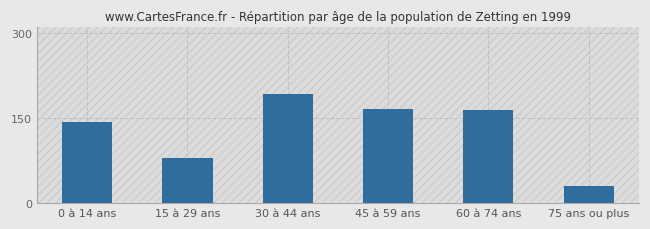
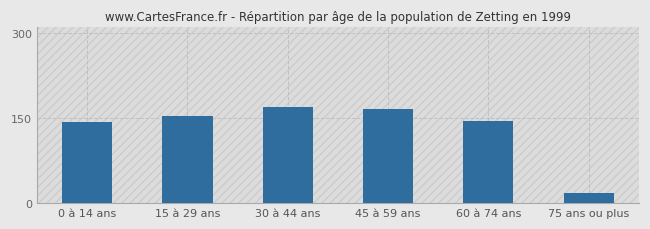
15 à 29 ans: 80 -> 153
30 à 44 ans: 192 -> 170
60 à 74 ans: 164 -> 145
75 ans ou plus: 30 -> 18
